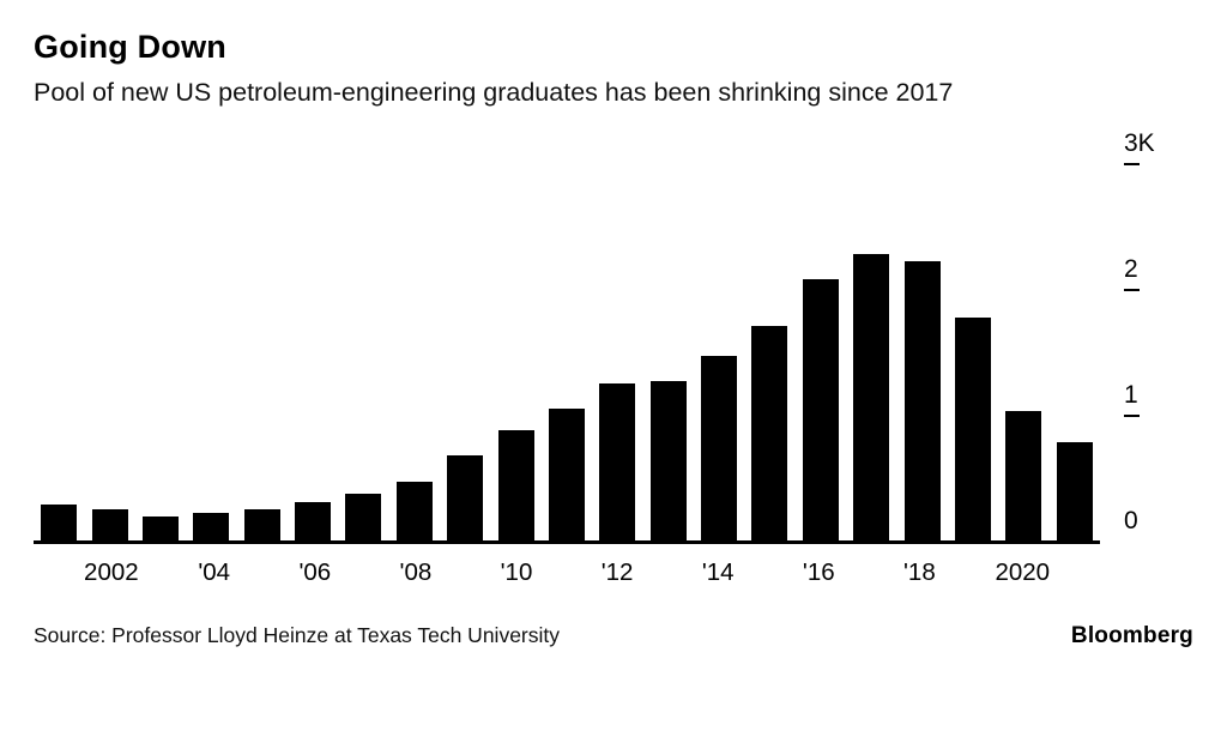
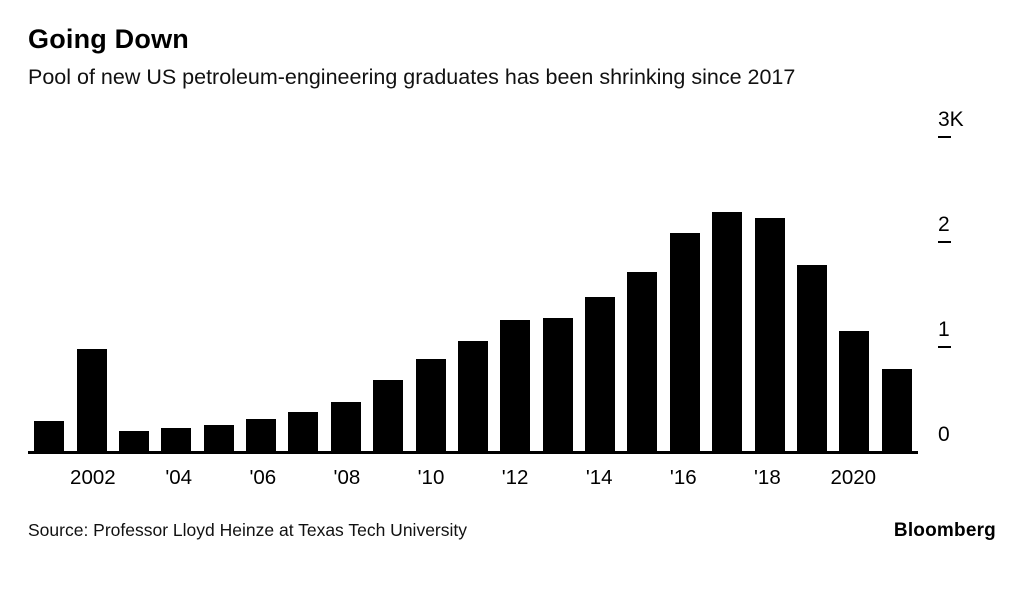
2002: 0.25K -> 0.97K
2020: 1.03K -> 1.14K
